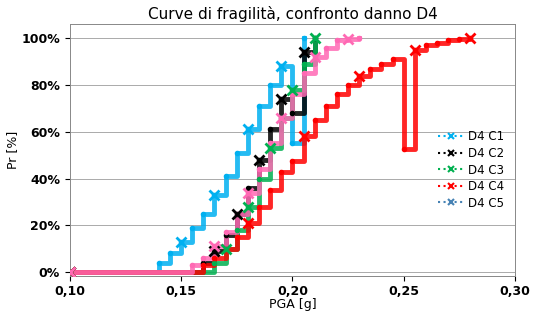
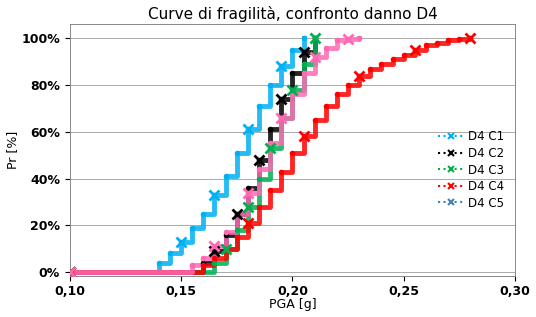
D4 C1/0,20: 55% -> 95%
D4 C2/0,20: 68% -> 85%
D4 C4/0,20: 47.5% -> 51.0%
D4 C4/0,25: 52.5% -> 93.0%
